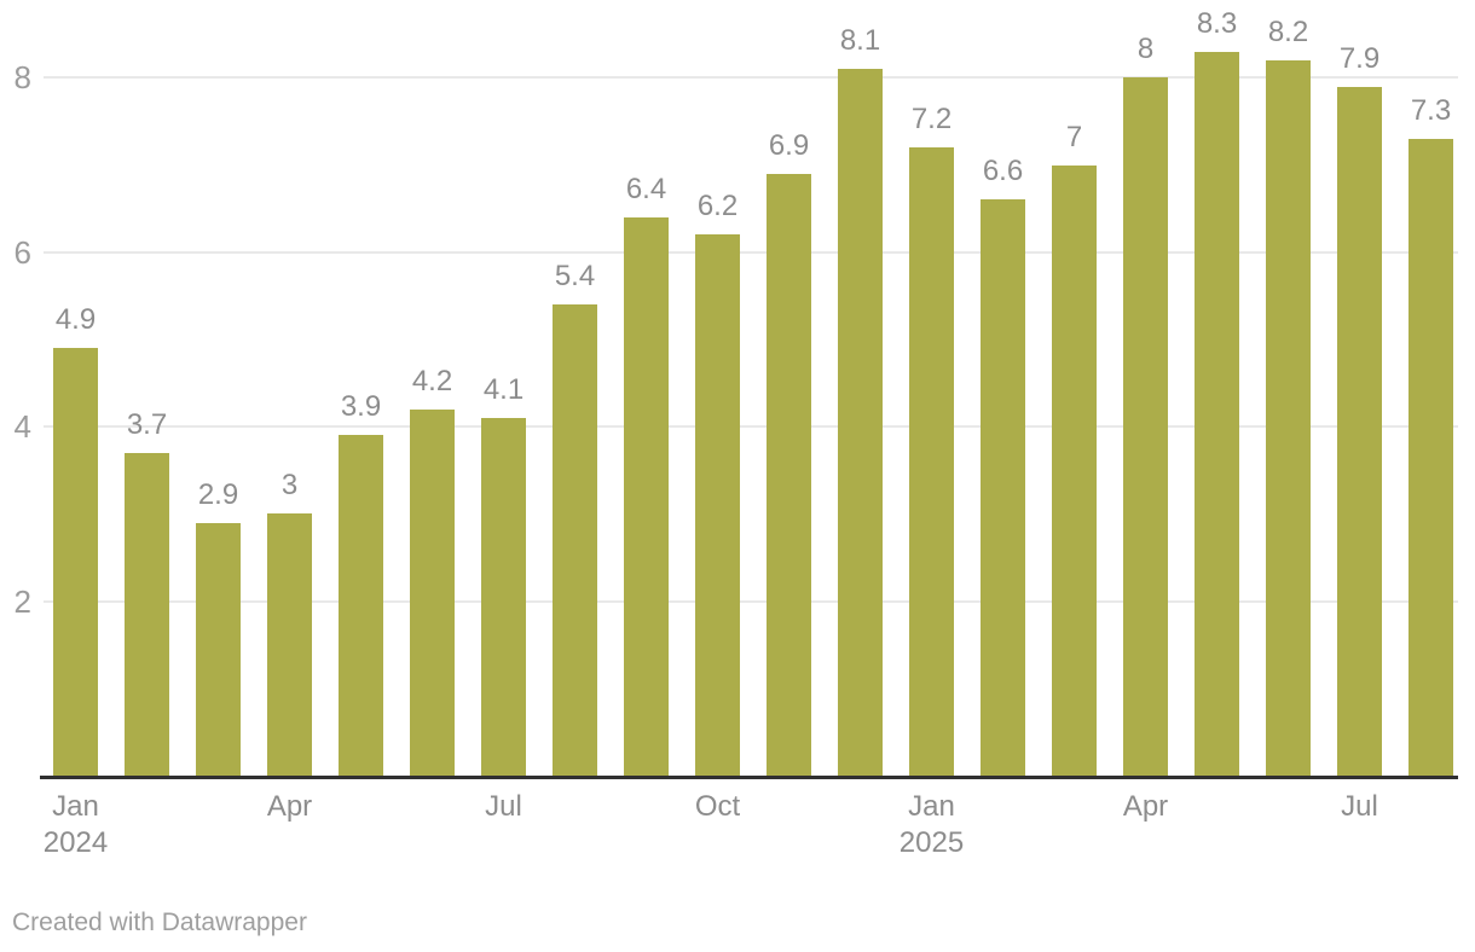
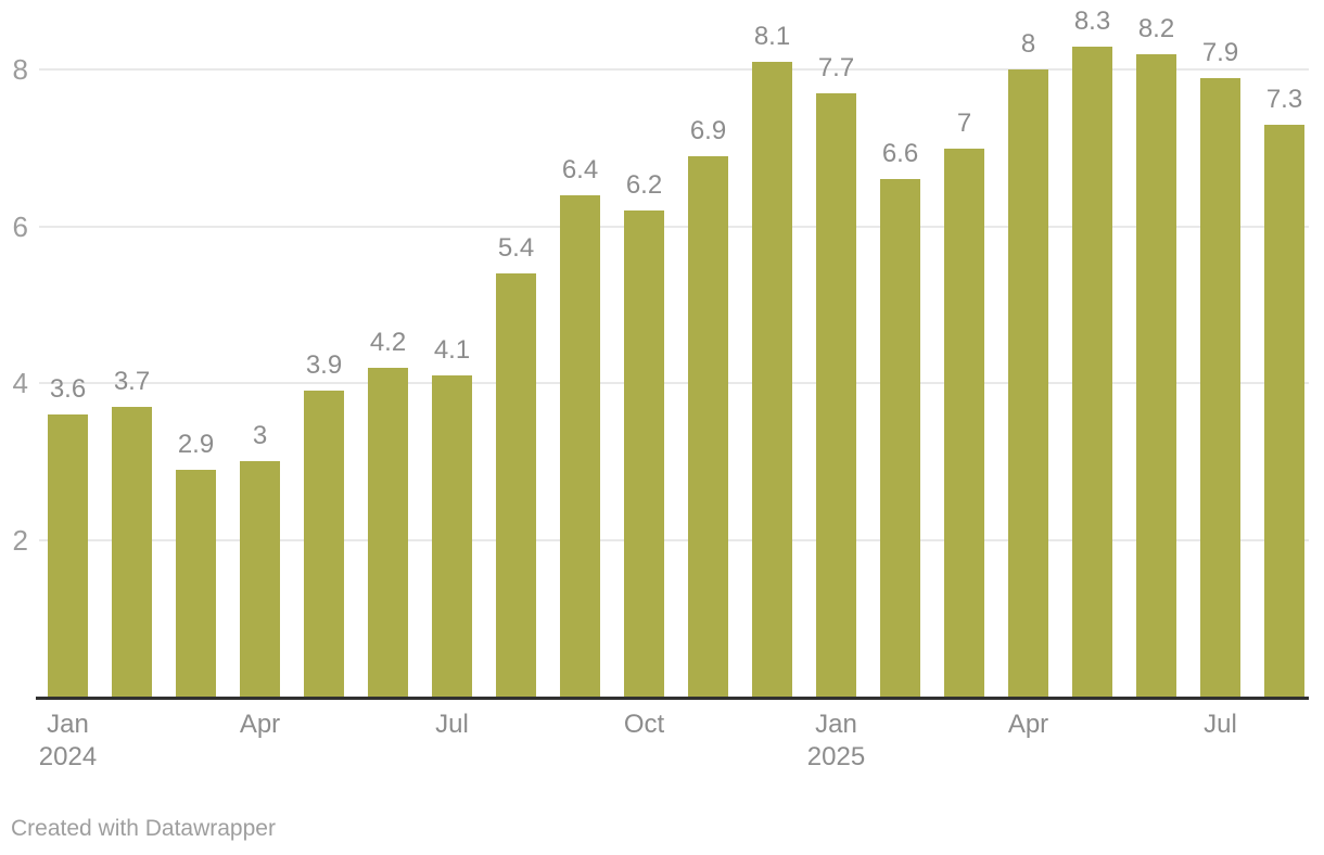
Jan 2024: 4.9 -> 3.6
Jan 2025: 7.2 -> 7.7
